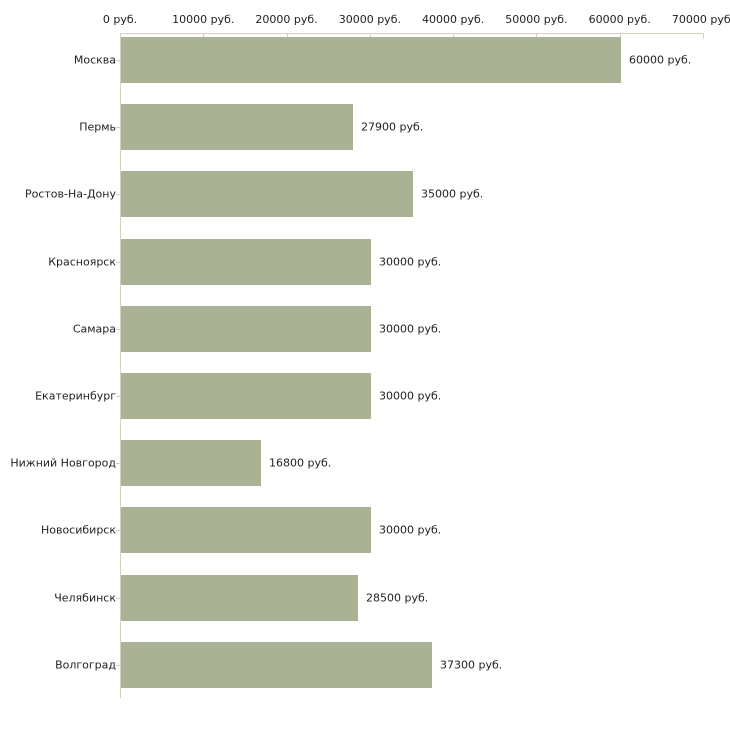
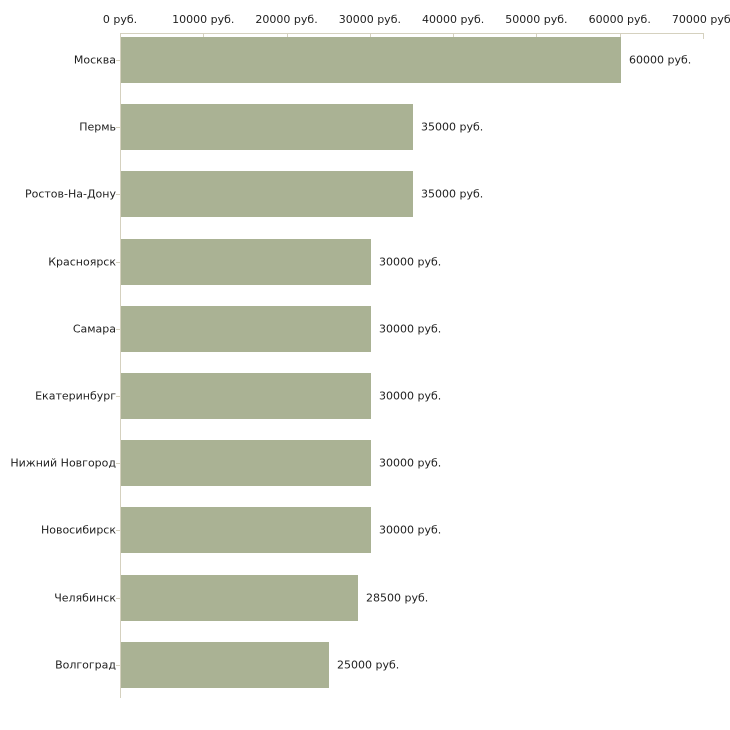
Пермь: 27900 -> 35000
Нижний Новгород: 16800 -> 30000
Волгоград: 37300 -> 25000
